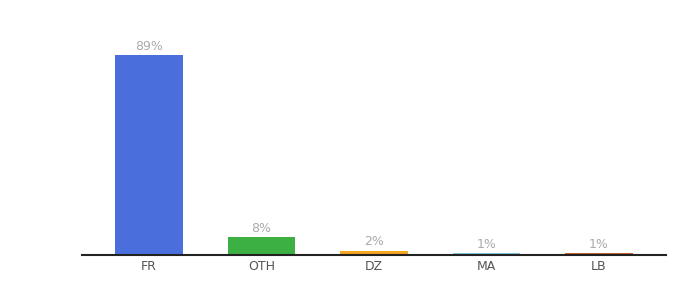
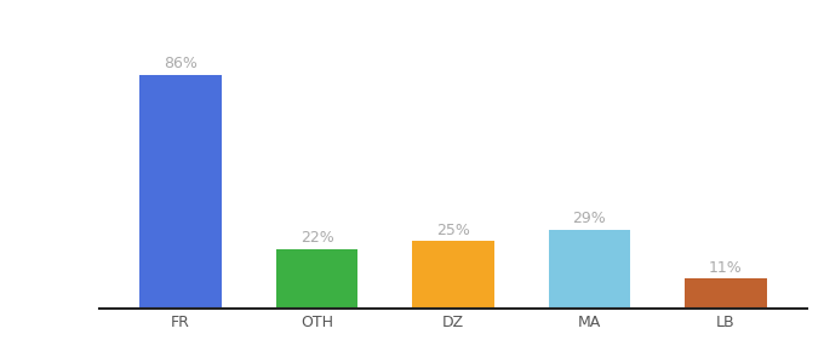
FR: 89% -> 86%
OTH: 8% -> 22%
DZ: 2% -> 25%
MA: 1% -> 29%
LB: 1% -> 11%
